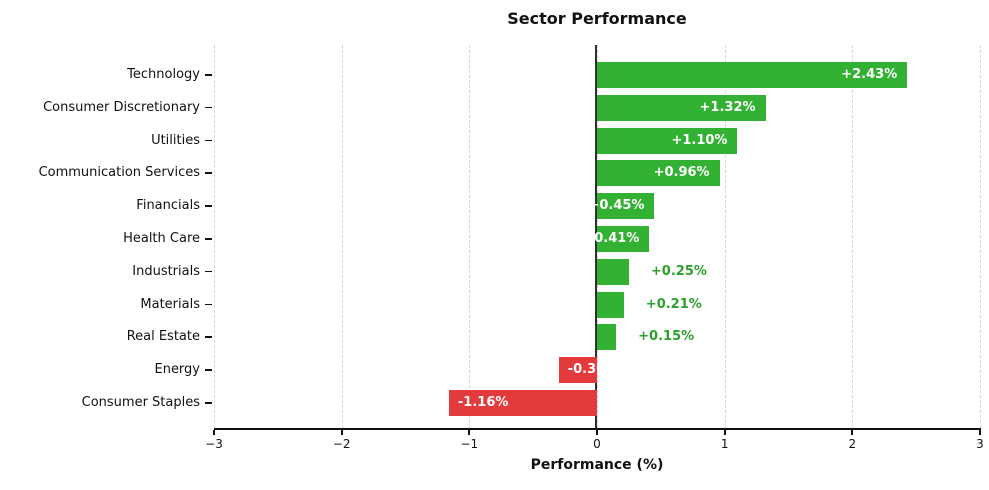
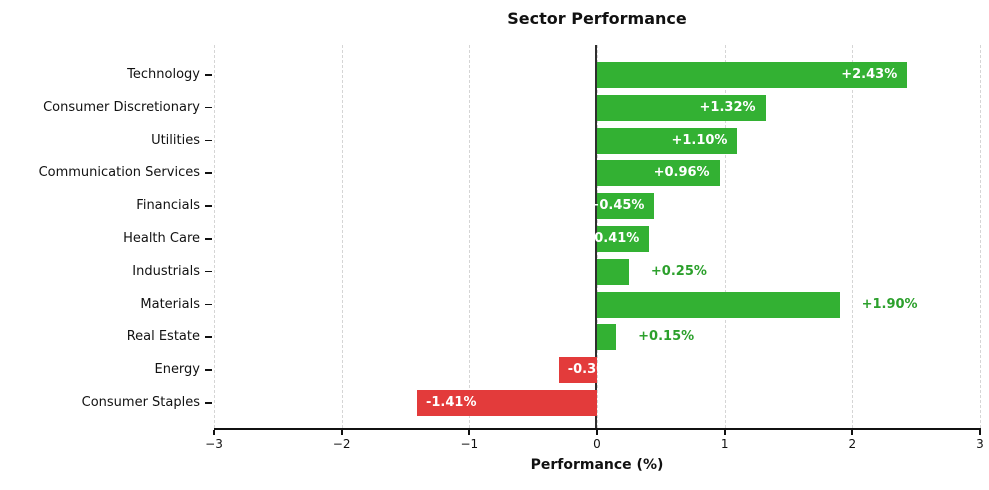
Materials: +0.21% -> +1.90%
Consumer Staples: -1.16% -> -1.41%
